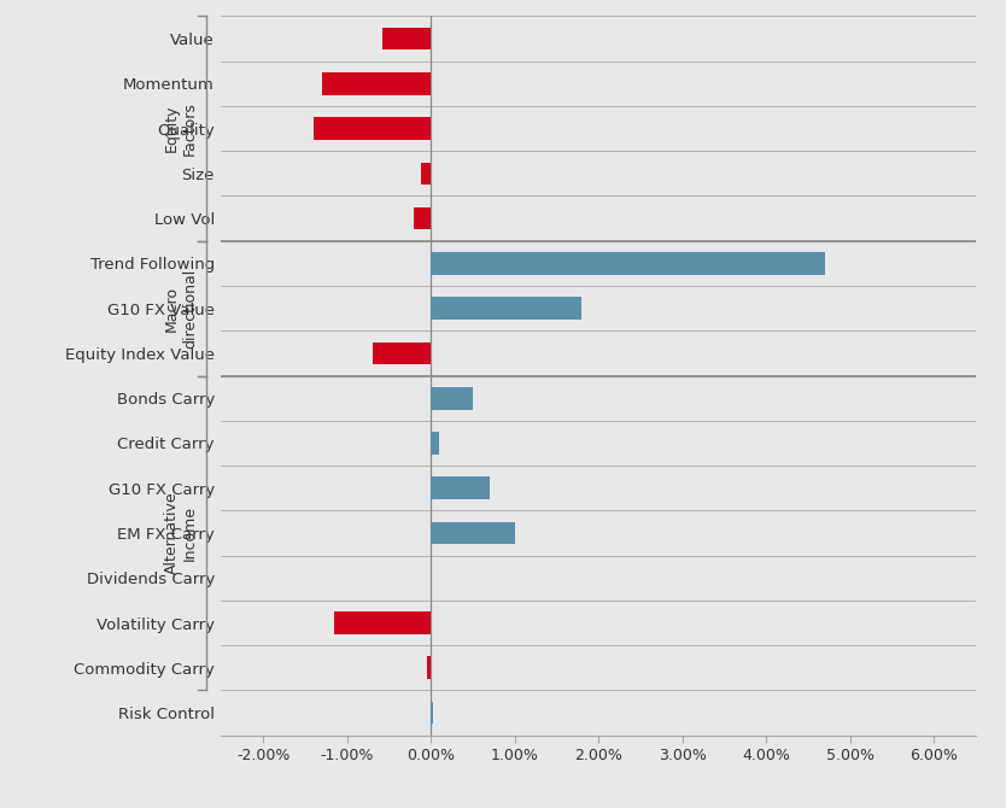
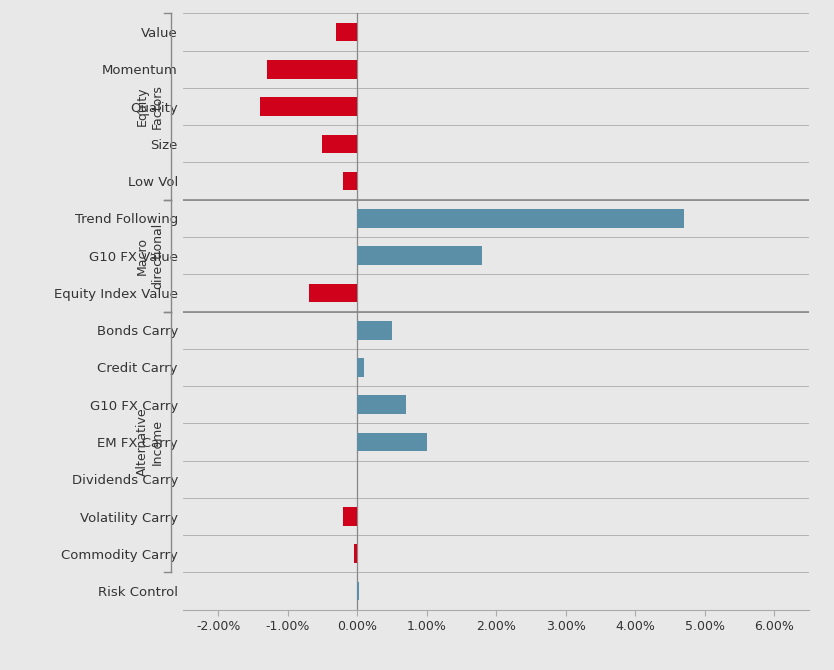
Value: -0.58% -> -0.30%
Size: -0.12% -> -0.50%
Volatility Carry: -1.16% -> -0.20%
